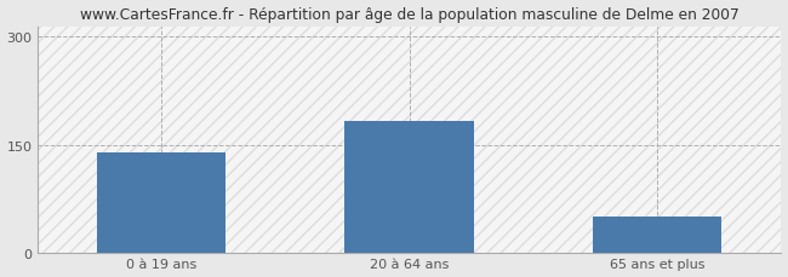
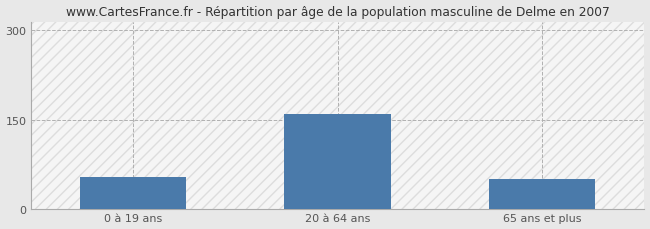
0 à 19 ans: 140 -> 54
20 à 64 ans: 183 -> 160
